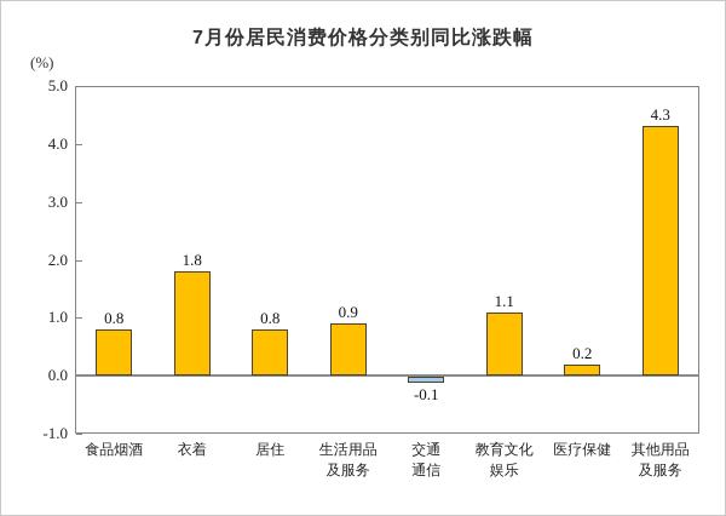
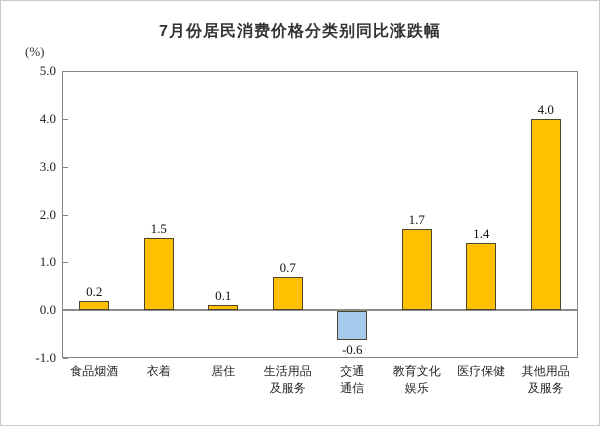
食品烟酒: 0.8 -> 0.2
衣着: 1.8 -> 1.5
居住: 0.8 -> 0.1
生活用品及服务: 0.9 -> 0.7
交通通信: -0.1 -> -0.6
教育文化娱乐: 1.1 -> 1.7
医疗保健: 0.2 -> 1.4
其他用品及服务: 4.3 -> 4.0
